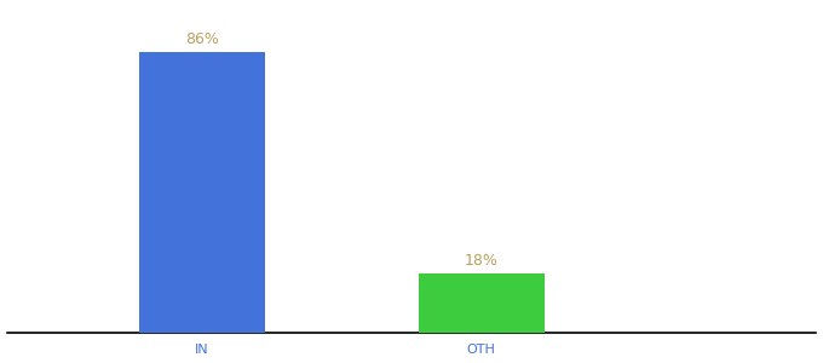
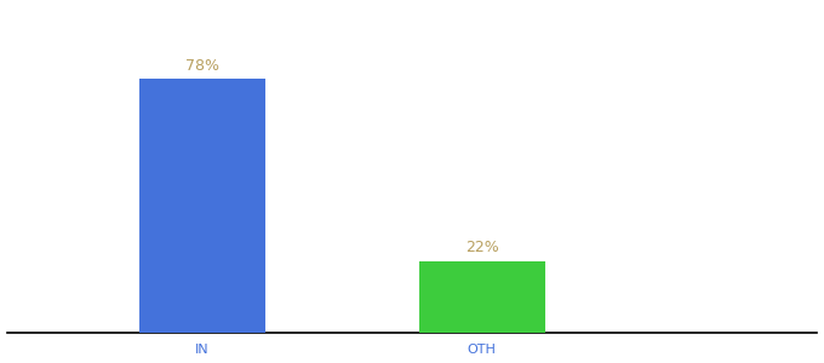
IN: 86% -> 78%
OTH: 18% -> 22%
